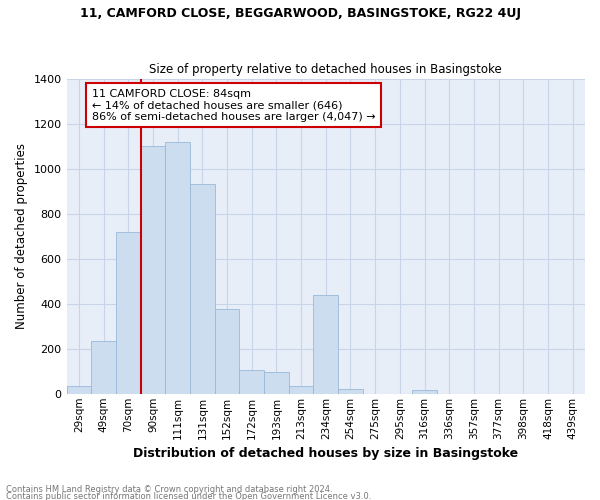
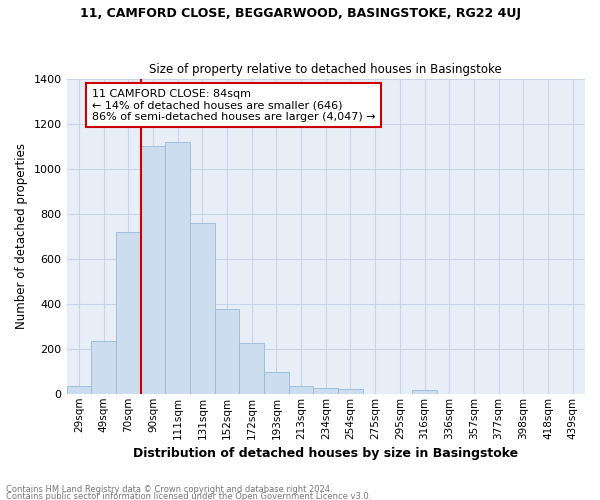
131sqm: 930 -> 760
172sqm: 105 -> 225
234sqm: 440 -> 25
